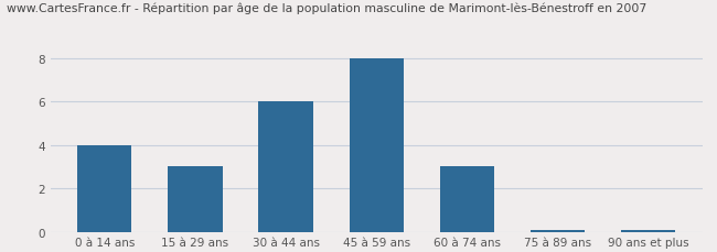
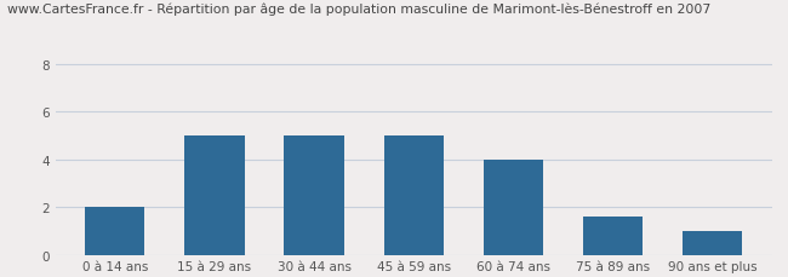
0 à 14 ans: 4.0 -> 2.0
15 à 29 ans: 3.0 -> 5.0
30 à 44 ans: 6.0 -> 5.0
45 à 59 ans: 8.0 -> 5.0
60 à 74 ans: 3.0 -> 4.0
75 à 89 ans: 0.1 -> 1.6
90 ans et plus: 0.1 -> 1.0
